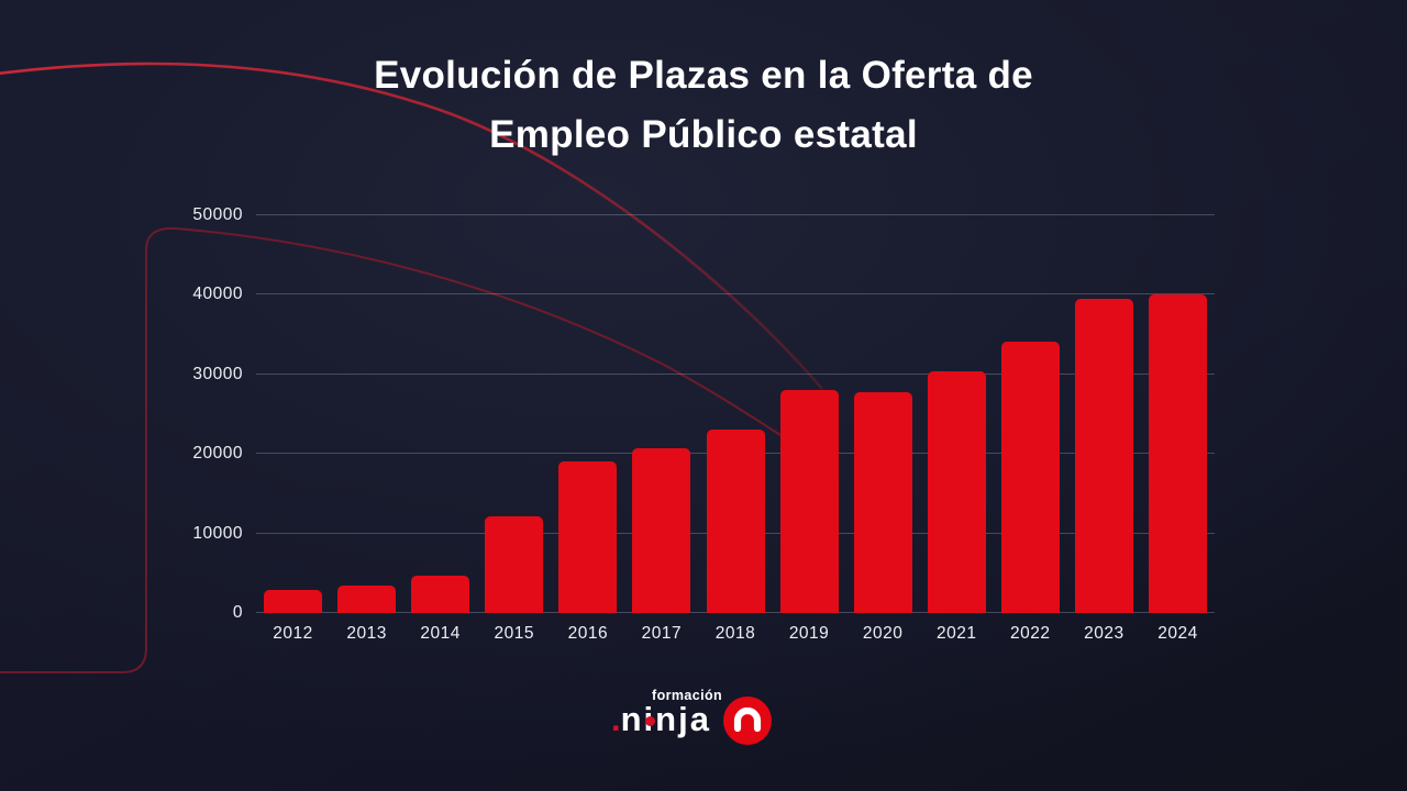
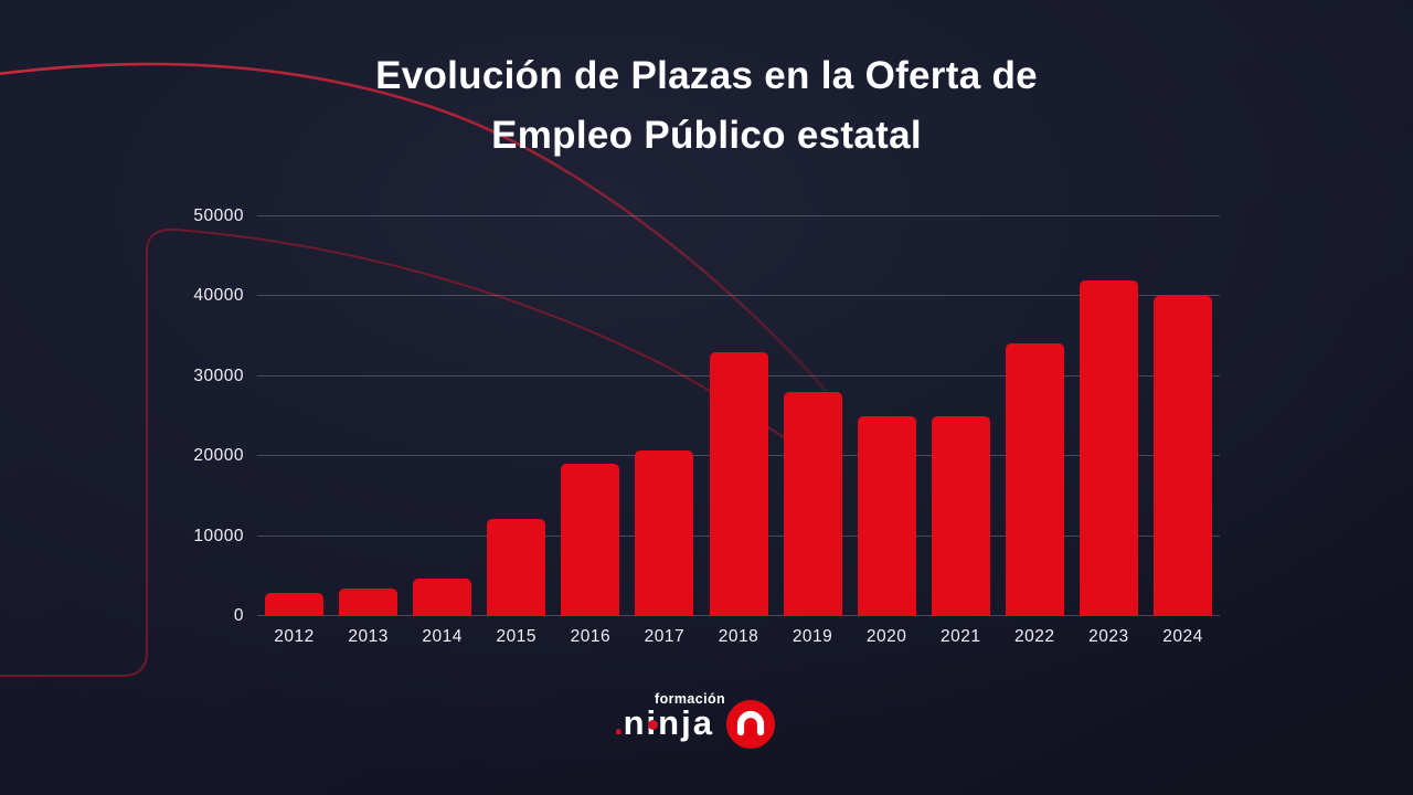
2018: 23000 -> 33000
2020: 28000 -> 25000
2021: 30000 -> 25000
2023: 40000 -> 42000
